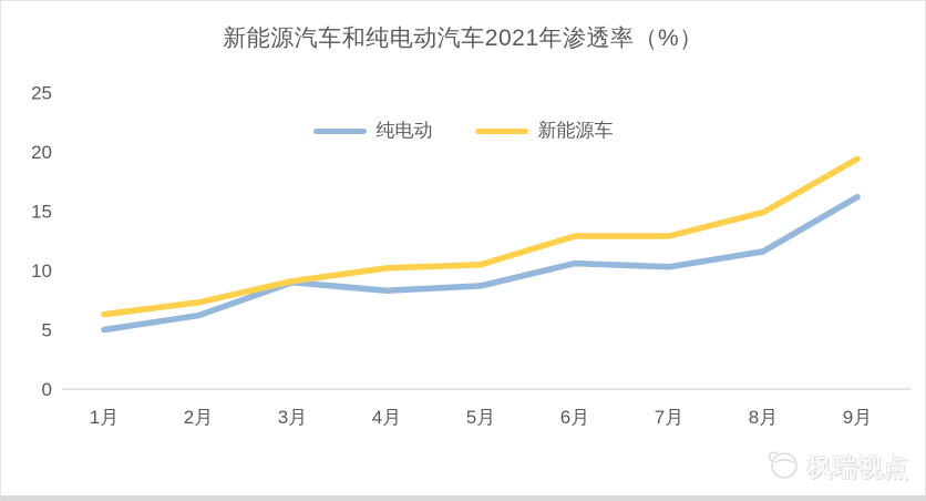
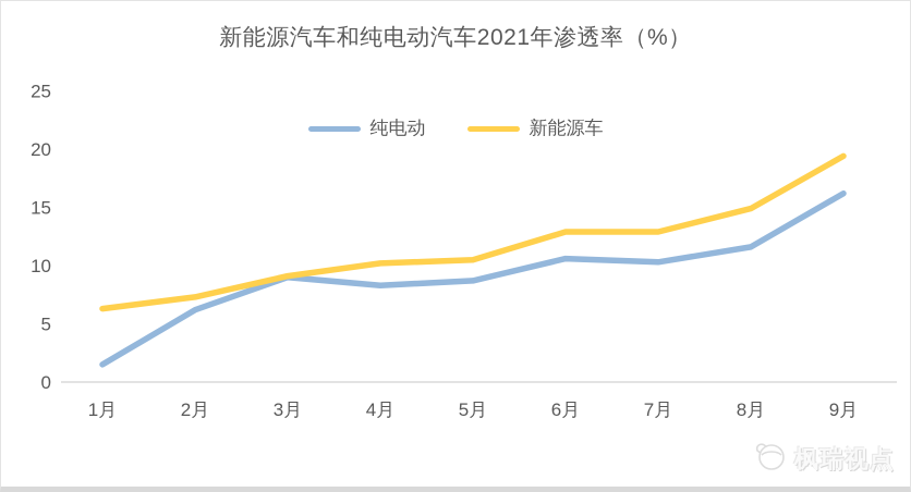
纯电动/1月: 5.0 -> 1.5
